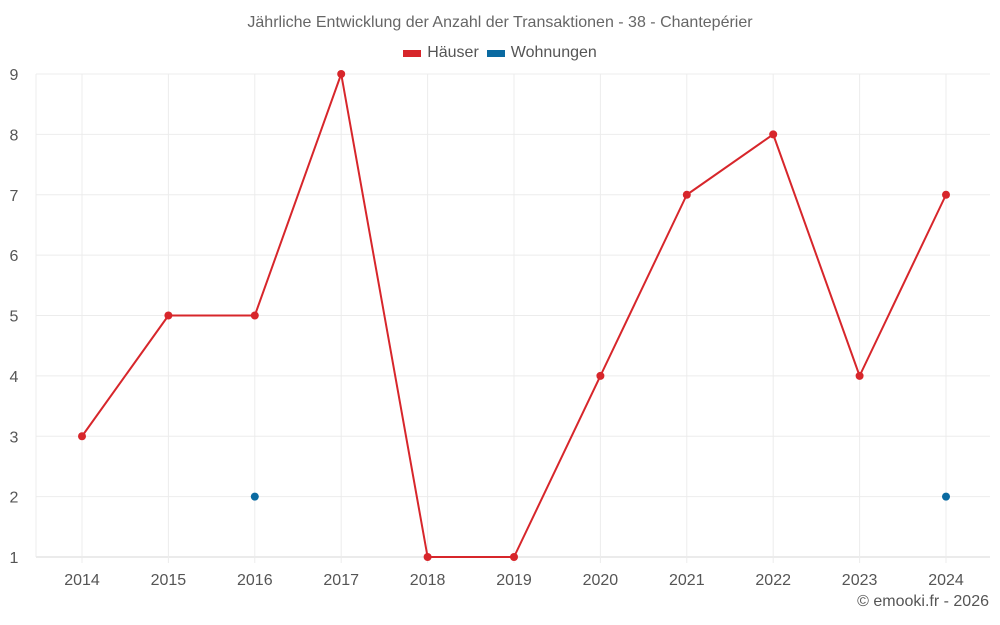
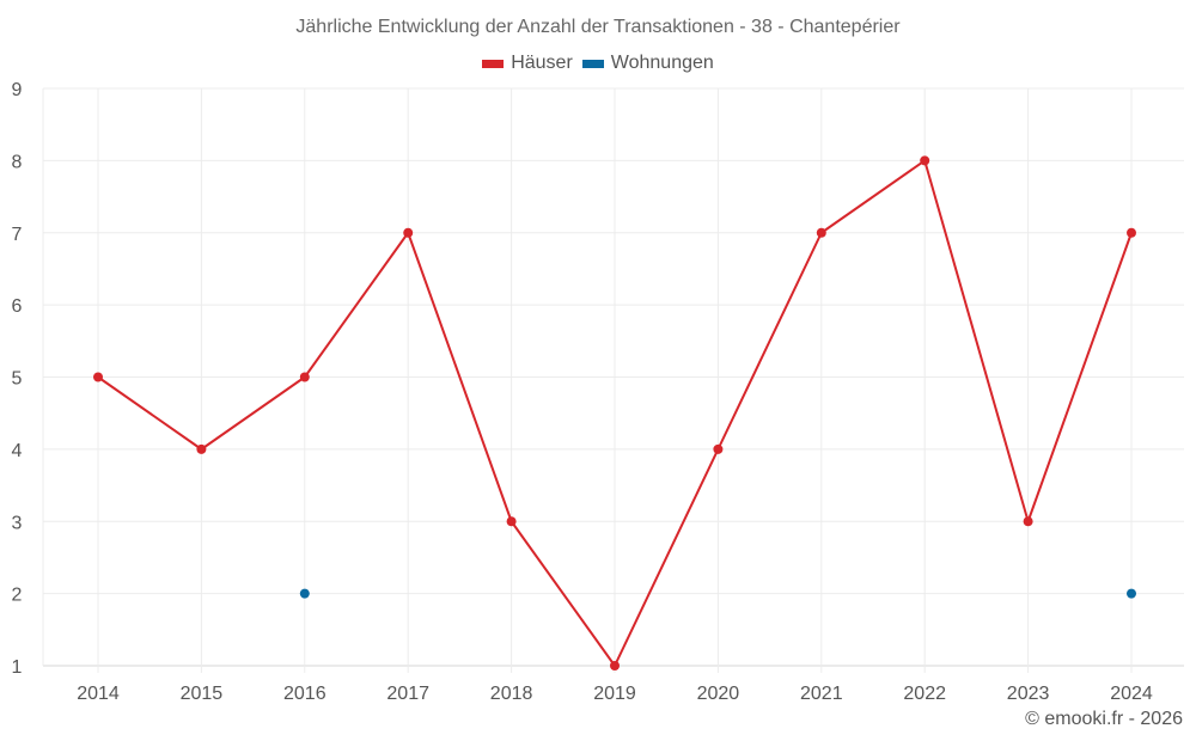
Häuser/2014: 3 -> 5
Häuser/2015: 5 -> 4
Häuser/2017: 9 -> 7
Häuser/2018: 1 -> 3
Häuser/2023: 4 -> 3
